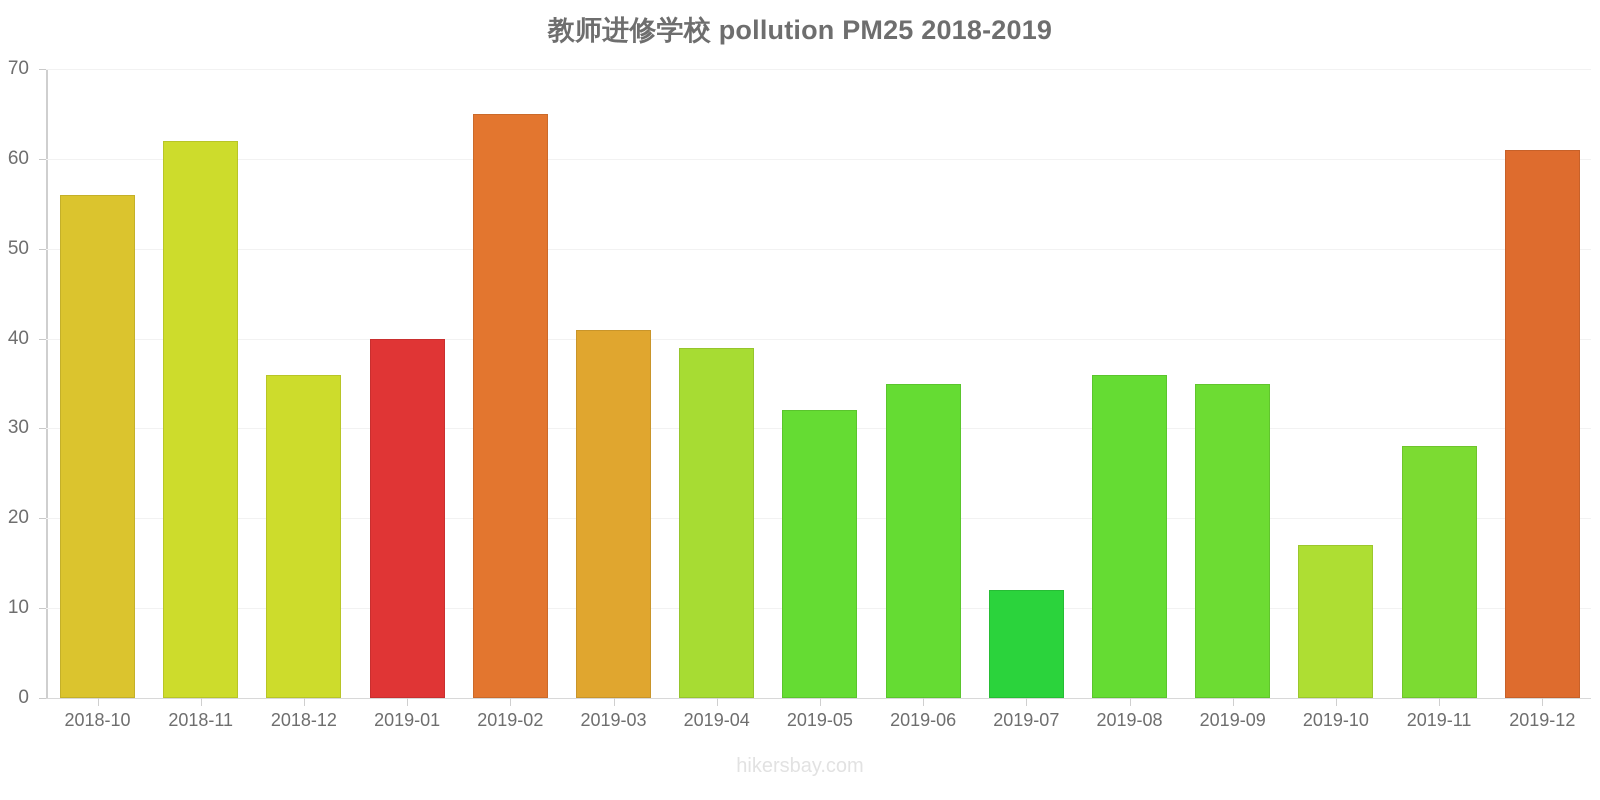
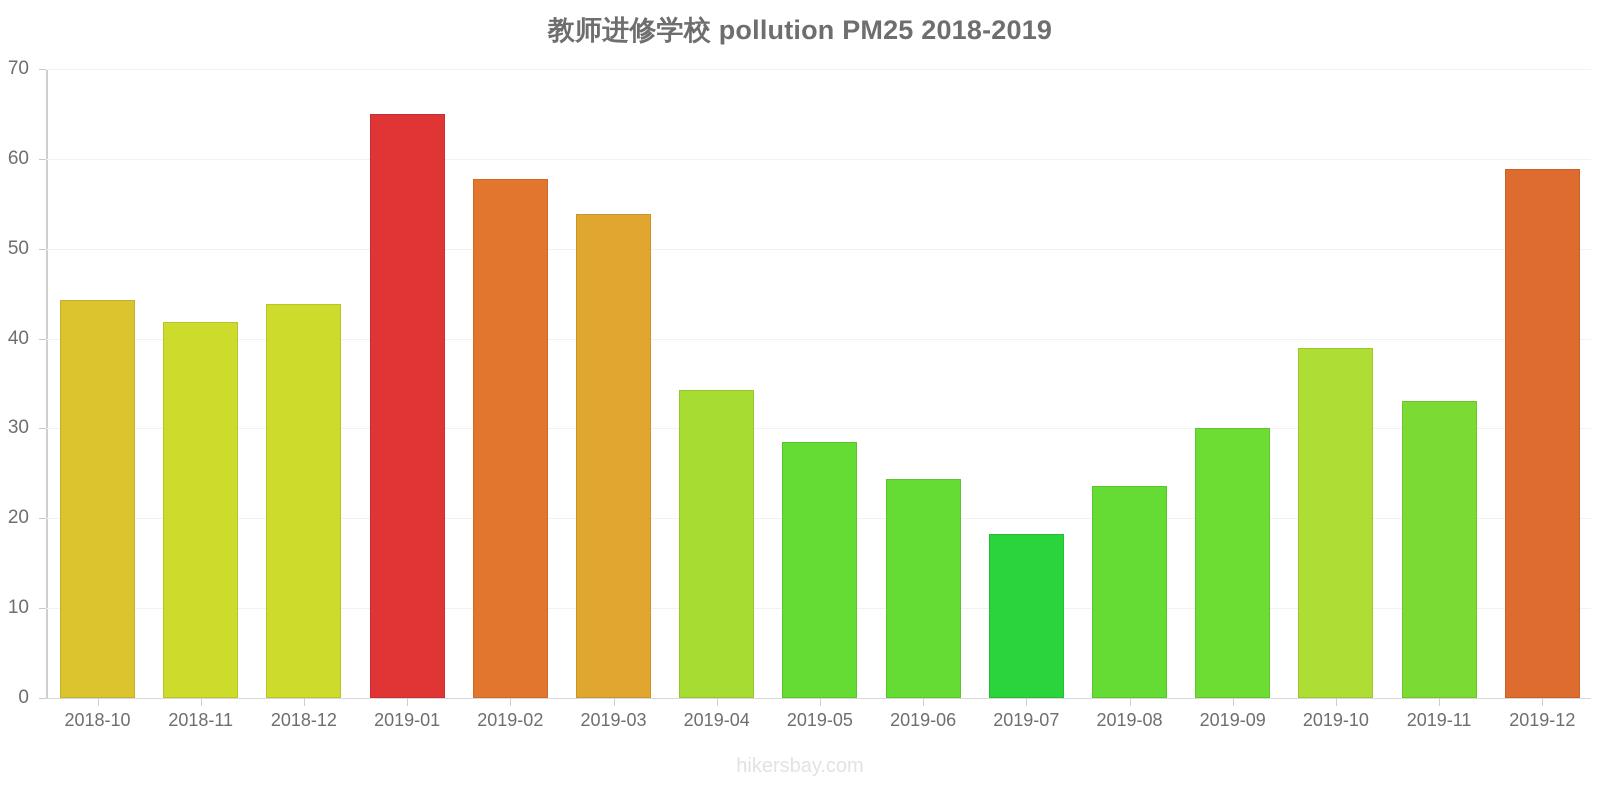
2018-10: 56 -> 44
2018-11: 62 -> 42
2018-12: 36 -> 44
2019-01: 40 -> 65
2019-02: 65 -> 58
2019-03: 41 -> 54
2019-04: 39 -> 34
2019-05: 32 -> 28
2019-06: 35 -> 24
2019-07: 12 -> 18
2019-08: 36 -> 24
2019-09: 35 -> 30
2019-10: 17 -> 39
2019-11: 28 -> 33
2019-12: 61 -> 59
